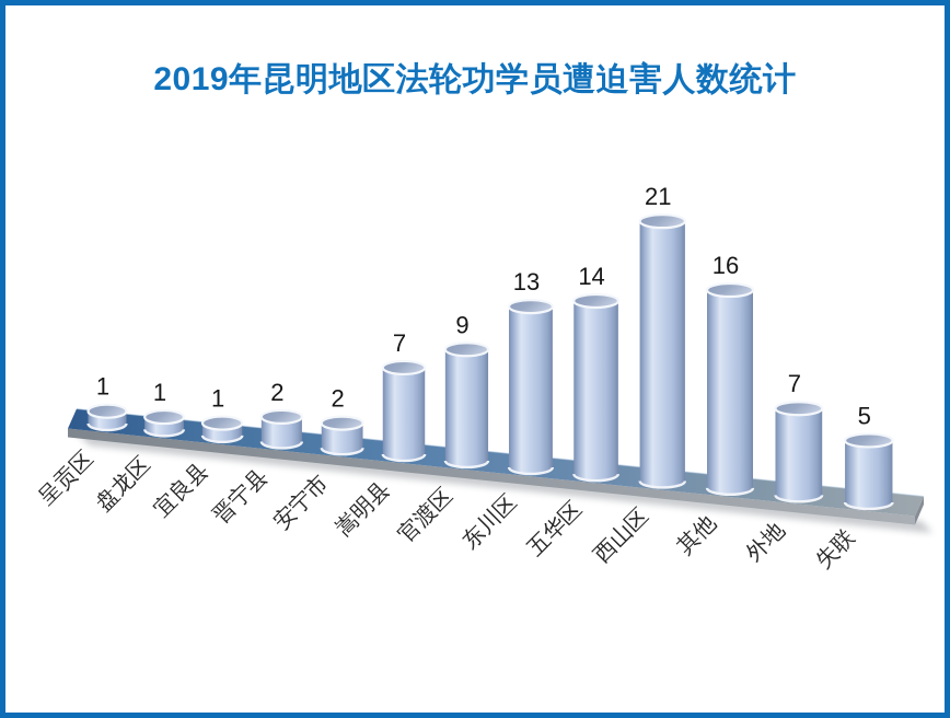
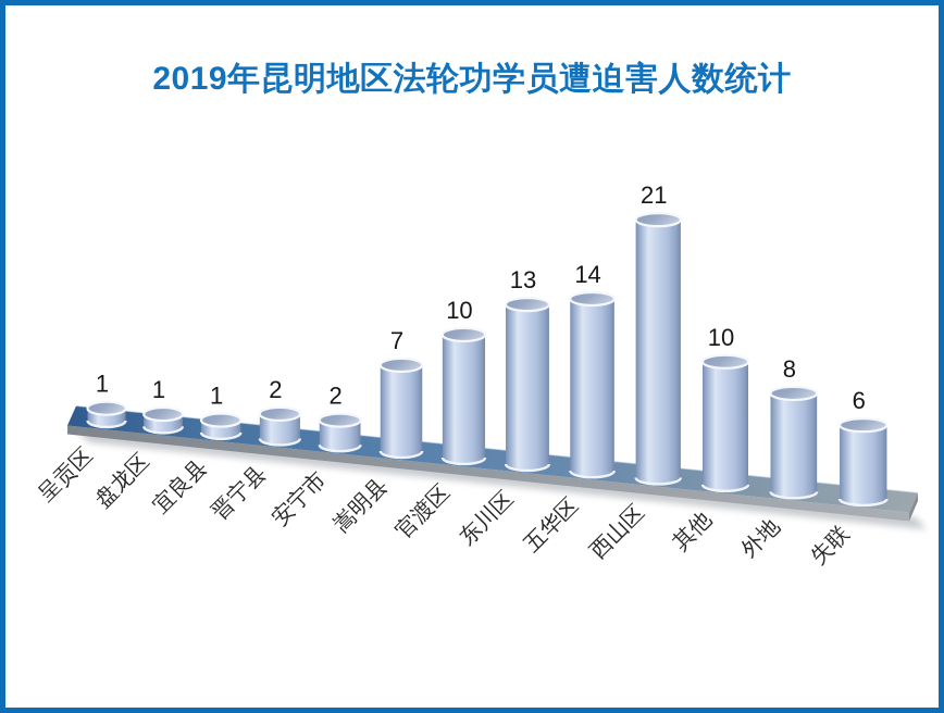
官渡区: 9 -> 10
其他: 16 -> 10
外地: 7 -> 8
失联: 5 -> 6
